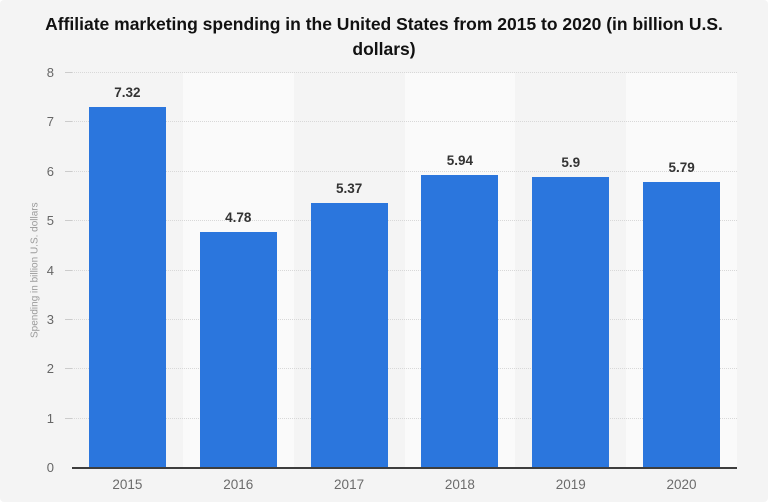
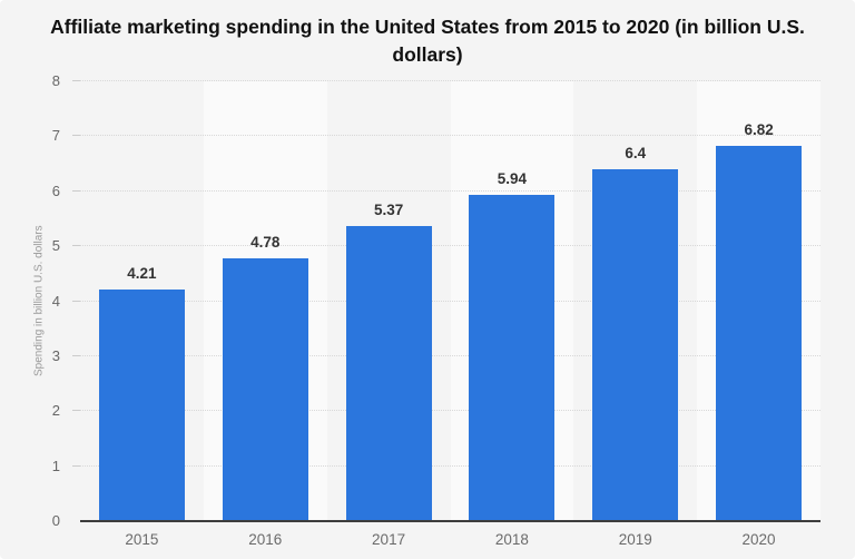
2015: 7.32 -> 4.21
2019: 5.9 -> 6.4
2020: 5.79 -> 6.82
